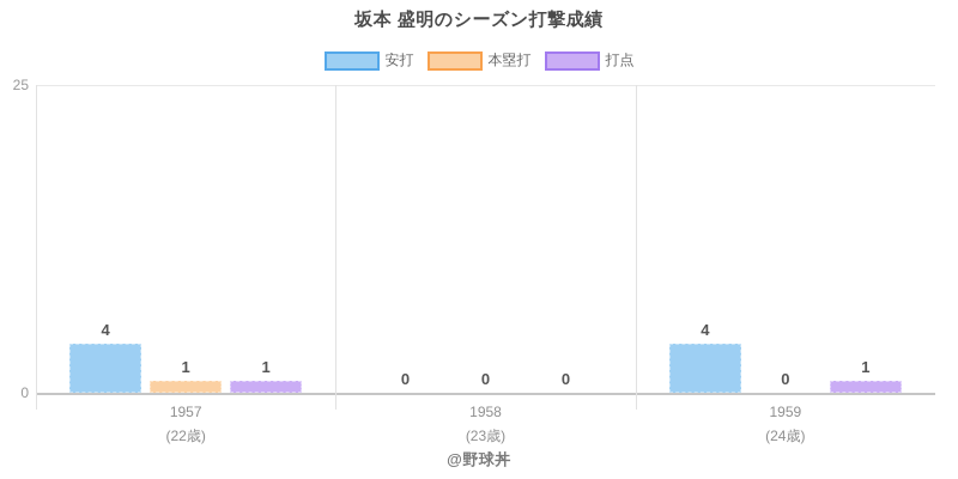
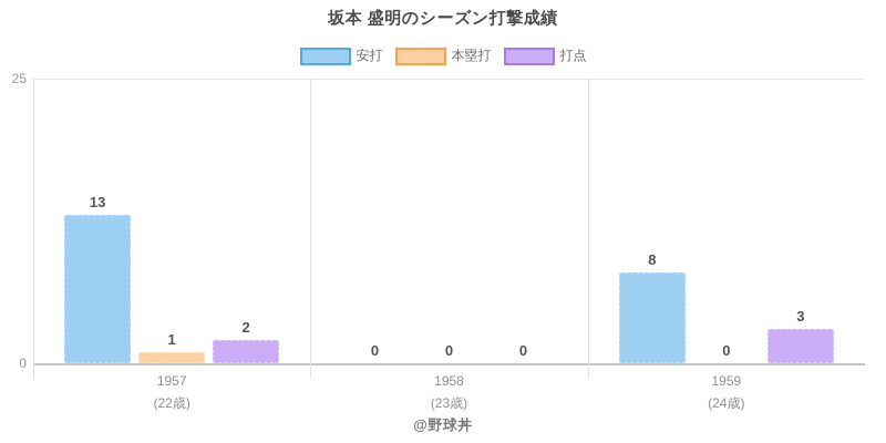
安打/1957: 4 -> 13
打点/1957: 1 -> 2
安打/1959: 4 -> 8
打点/1959: 1 -> 3
